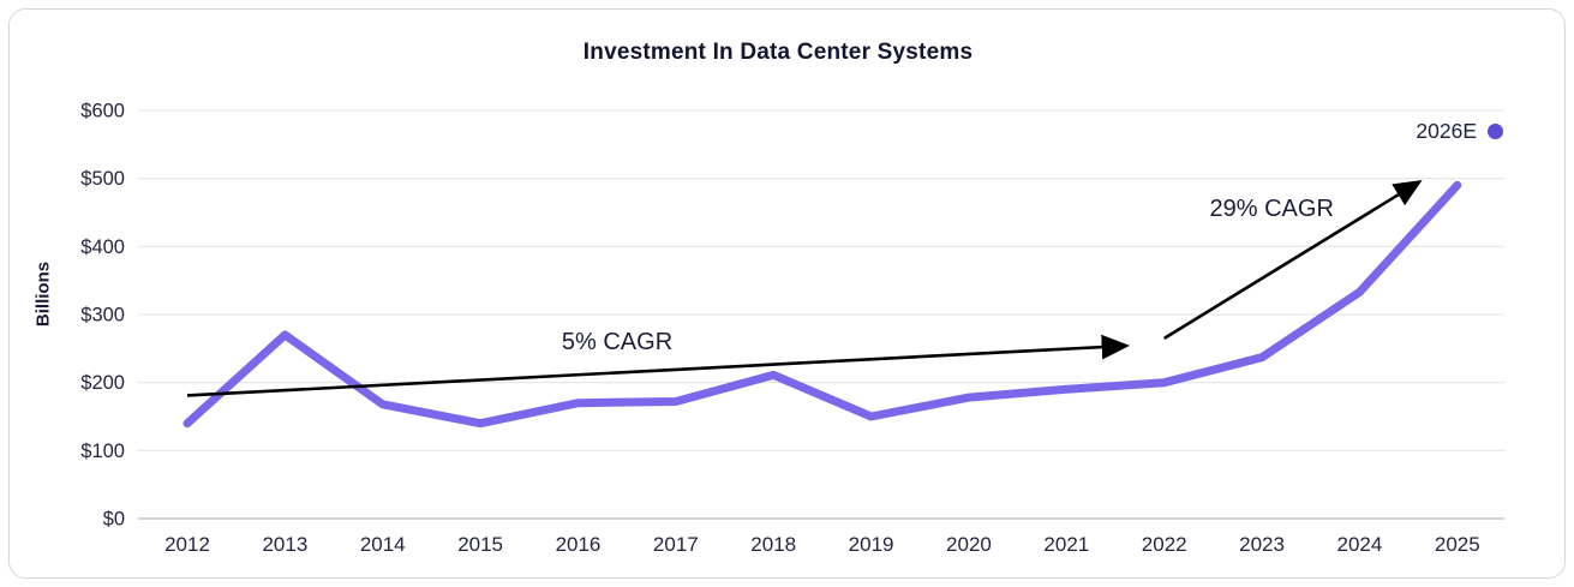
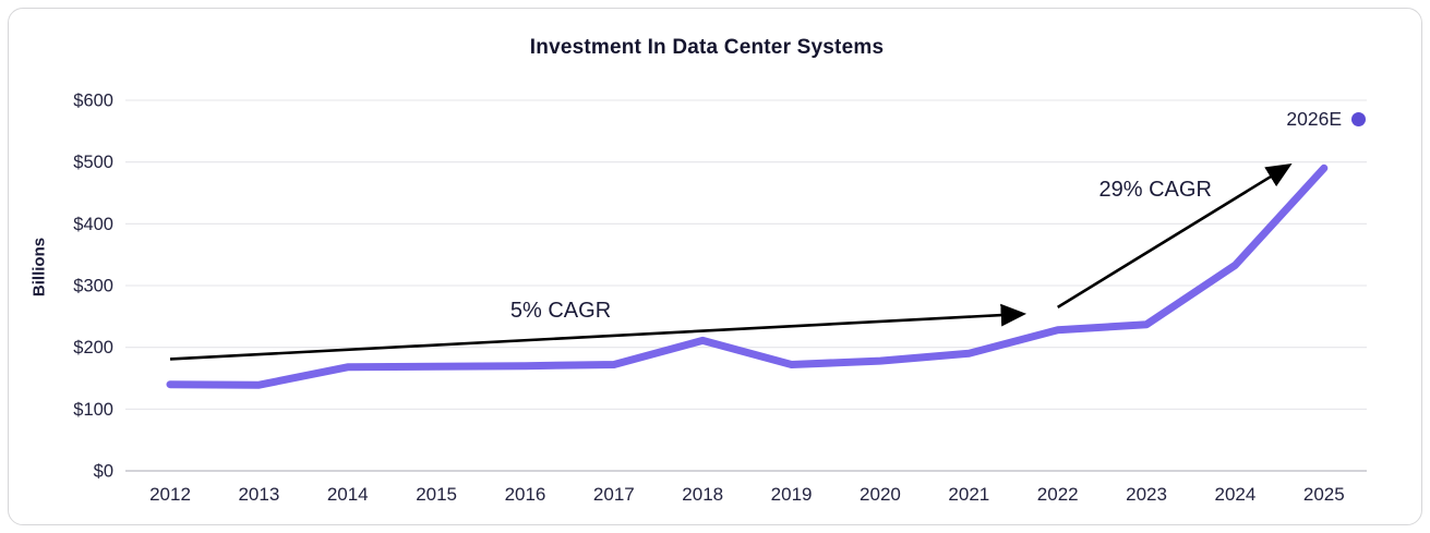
2013: $270 -> $140
2015: $140 -> $170
2019: $150 -> $170
2022: $200 -> $230
